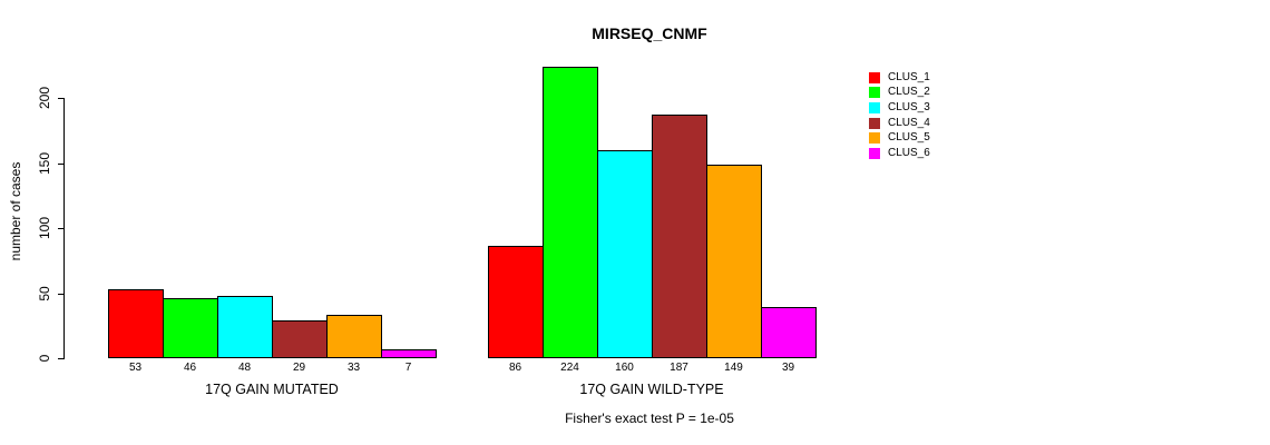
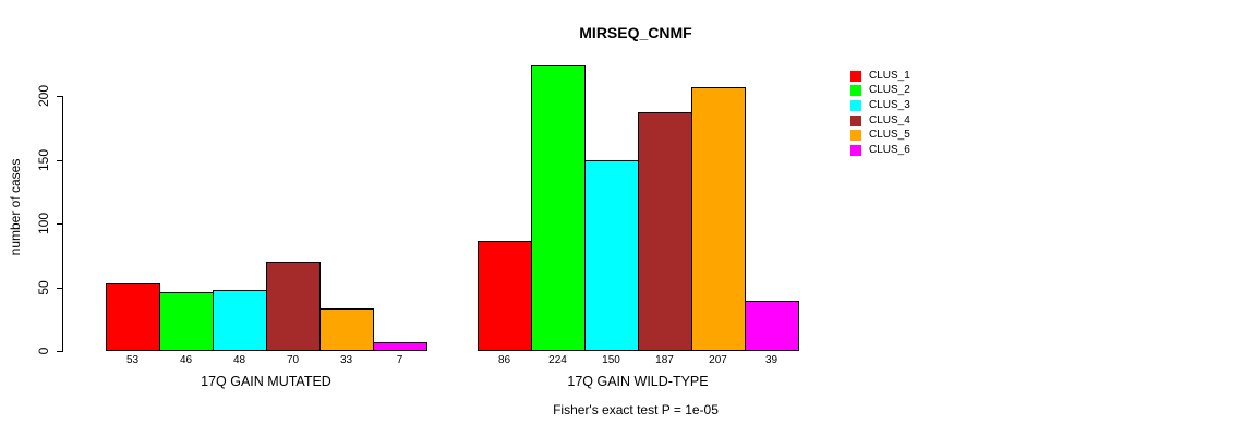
CLUS_4/17Q GAIN MUTATED: 29 -> 70
CLUS_3/17Q GAIN WILD-TYPE: 160 -> 150
CLUS_5/17Q GAIN WILD-TYPE: 149 -> 207
